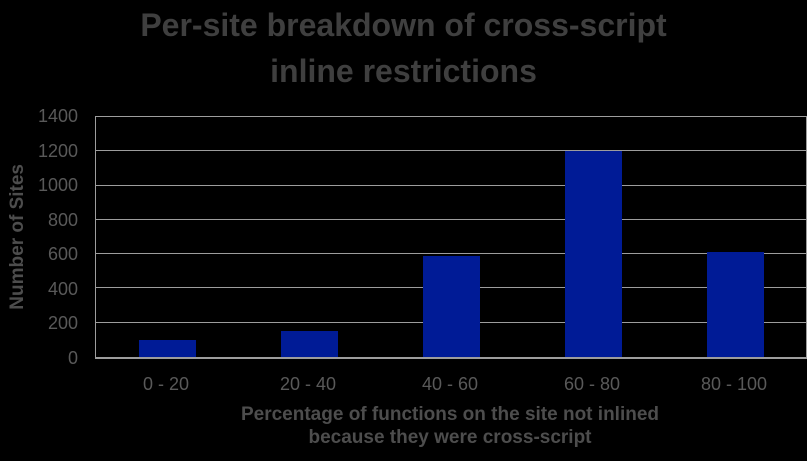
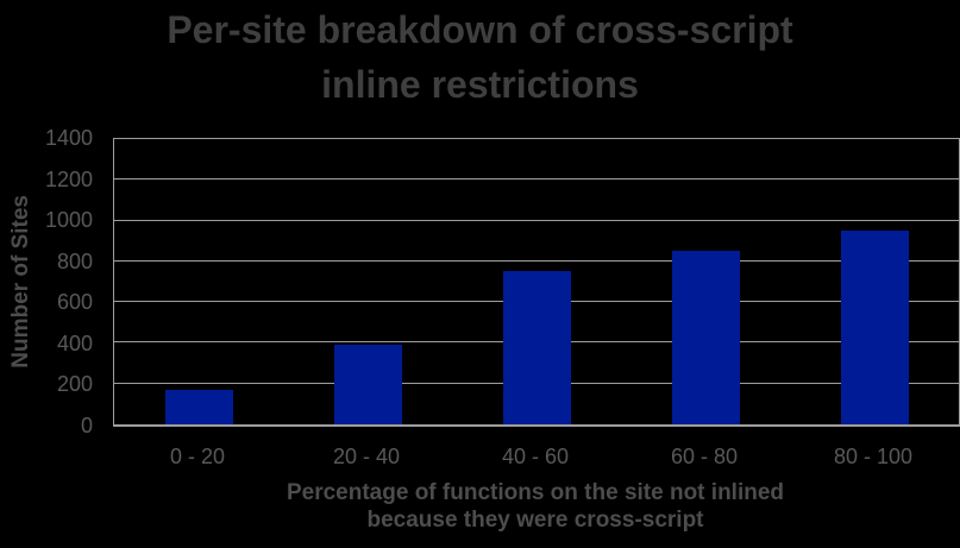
0 - 20: 100 -> 170
20 - 40: 150 -> 390
40 - 60: 590 -> 750
60 - 80: 1200 -> 850
80 - 100: 610 -> 950
